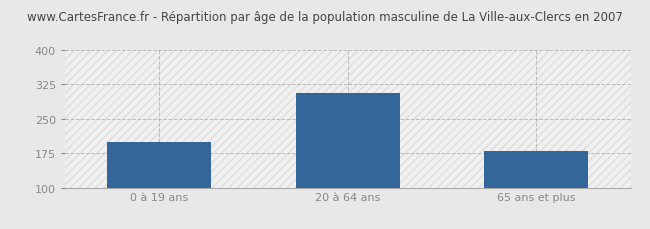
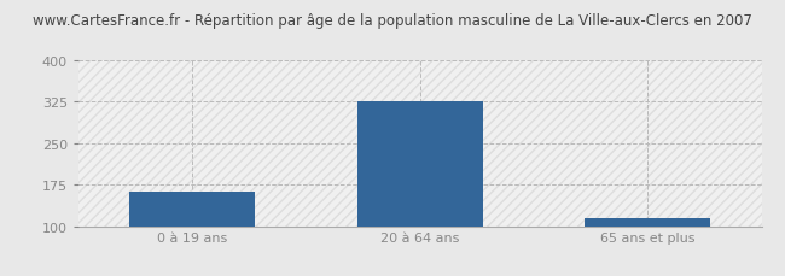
0 à 19 ans: 200 -> 163
20 à 64 ans: 305 -> 325
65 ans et plus: 180 -> 115
